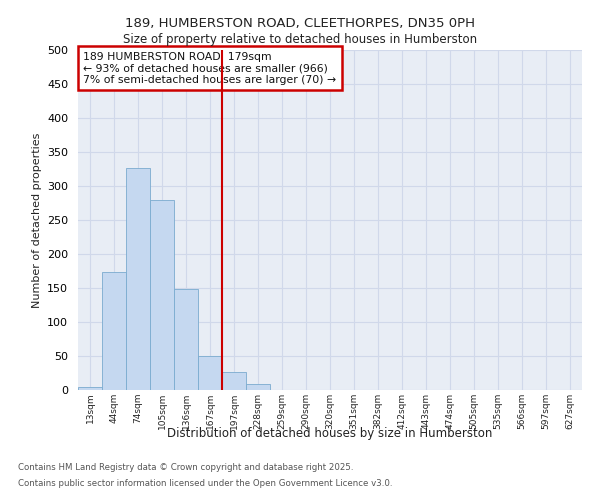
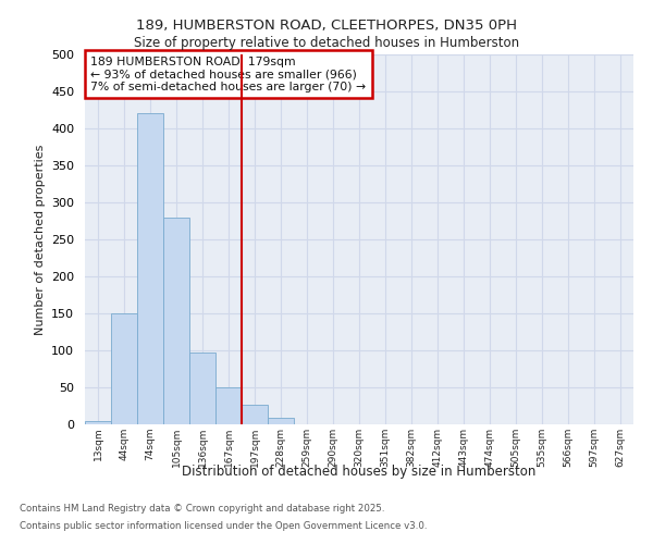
44sqm: 174 -> 150
74sqm: 326 -> 420
136sqm: 148 -> 97
